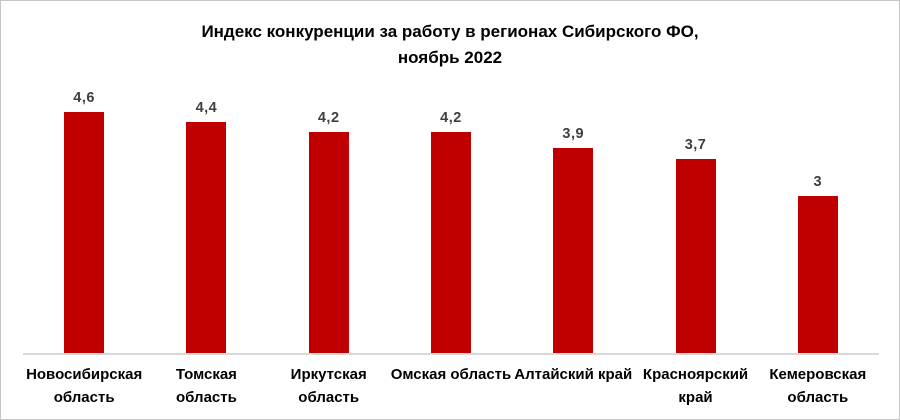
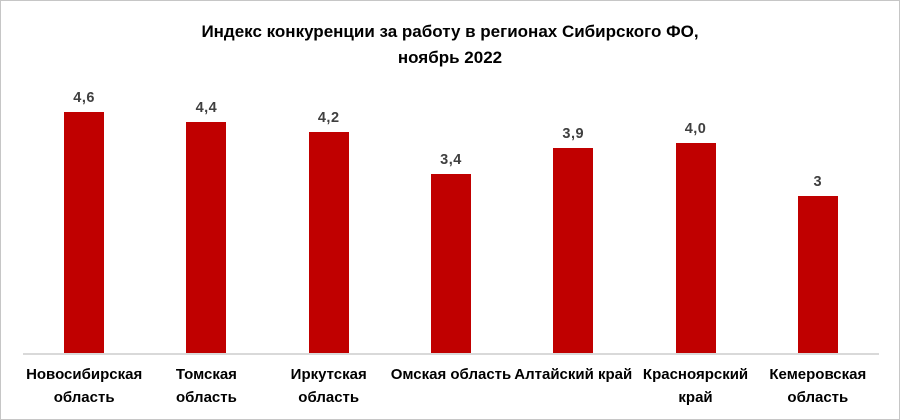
Омская область: 4,2 -> 3,4
Красноярский край: 3,7 -> 4,0
